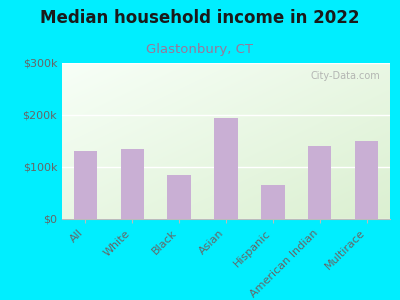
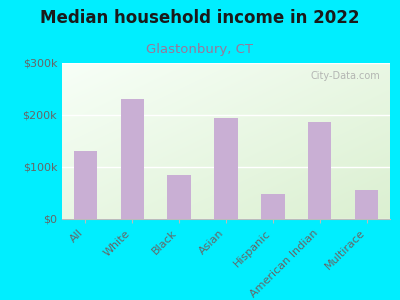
White: $135k -> $230k
Hispanic: $65k -> $48k
American Indian: $140k -> $186k
Multirace: $150k -> $56k
